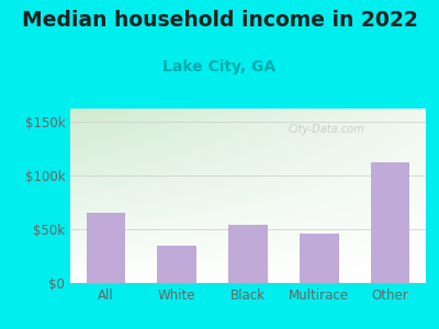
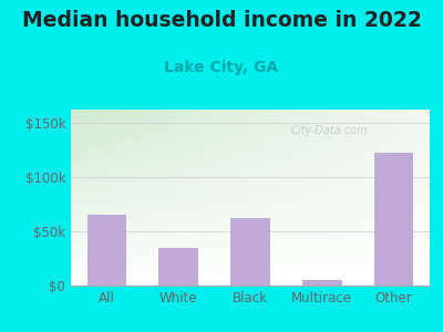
Black: $54k -> $62k
Multirace: $46k -> $5k
Other: $112k -> $122k
